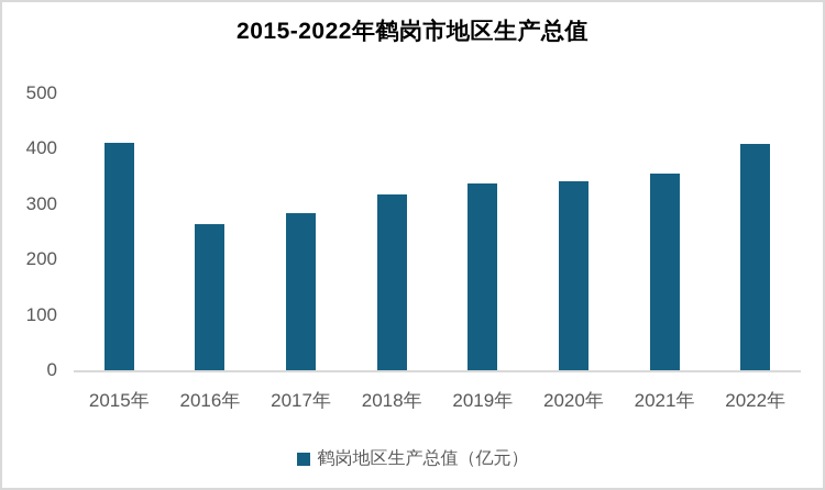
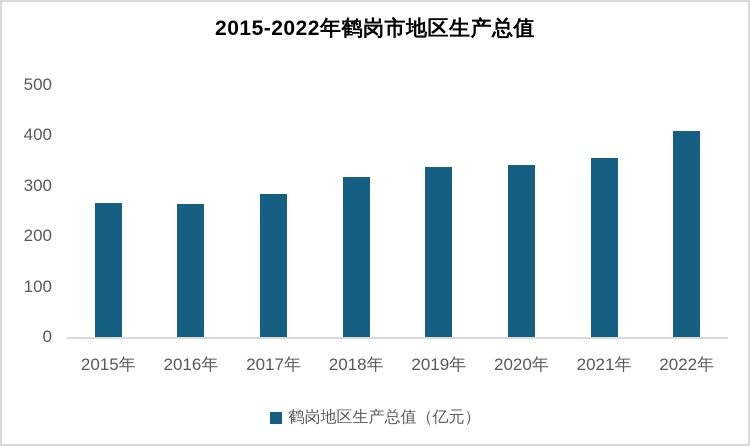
2015年: 410 -> 270
